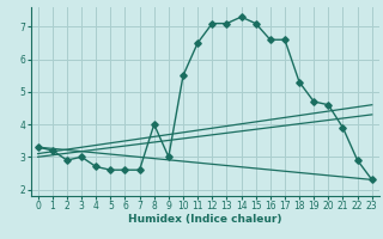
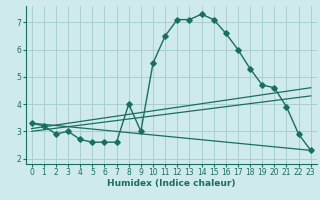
17: 6.6 -> 6.0
